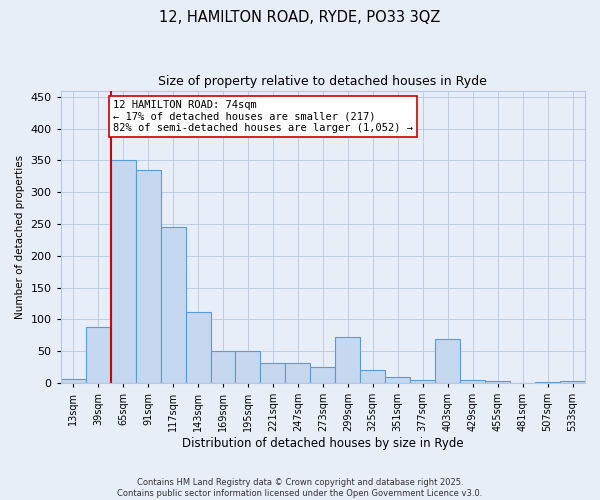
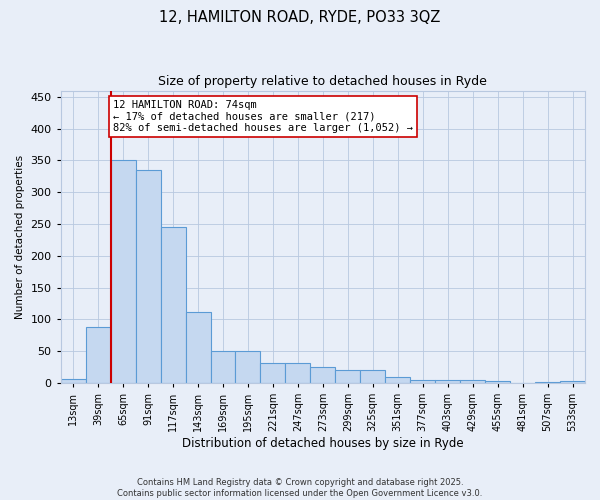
299sqm: 72 -> 20
403sqm: 70 -> 5
